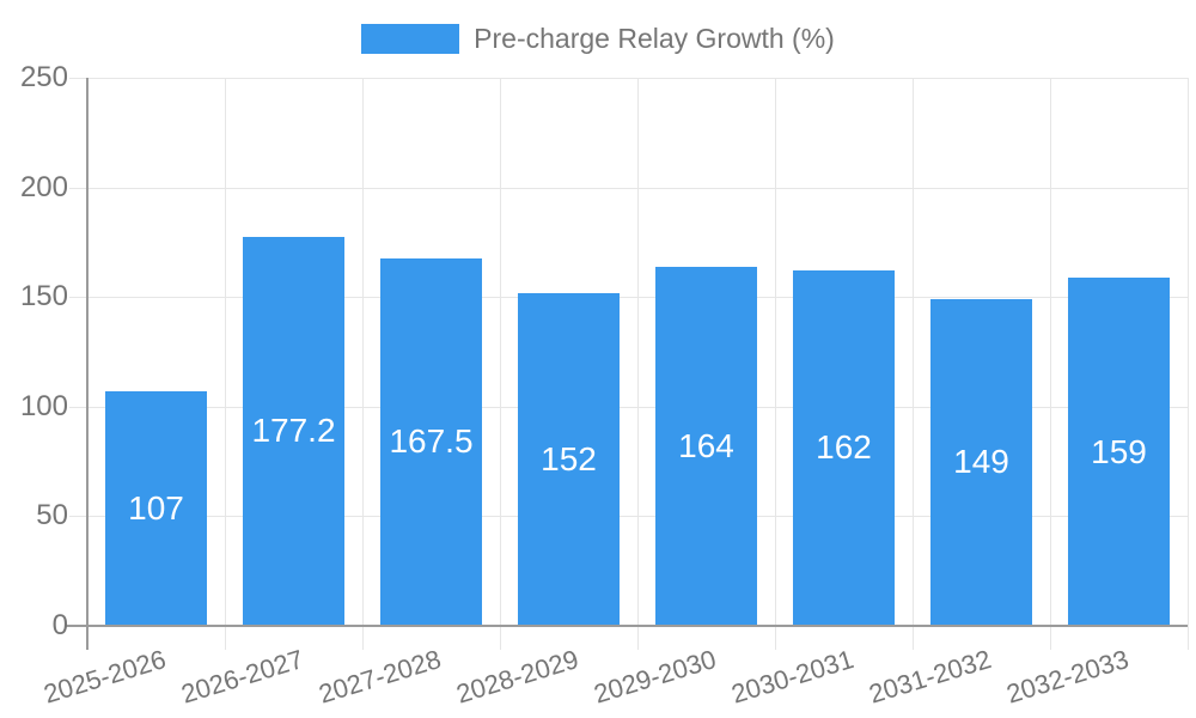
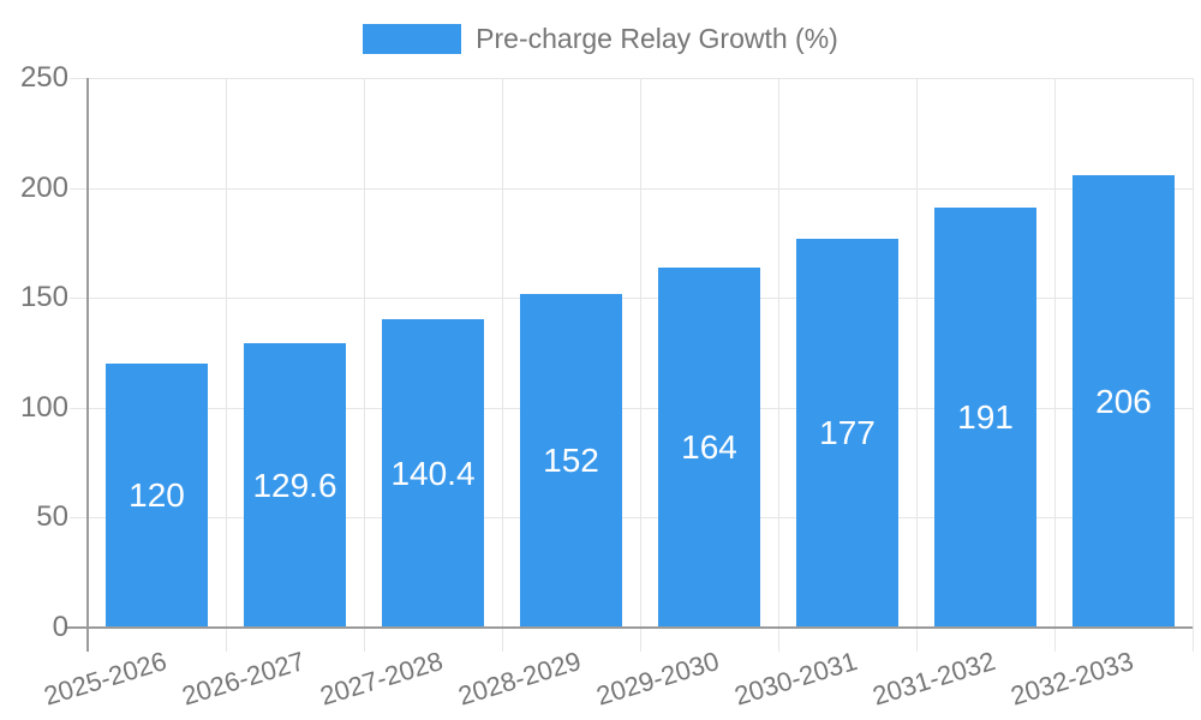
2025-2026: 107 -> 120
2026-2027: 177.2 -> 129.6
2027-2028: 167.5 -> 140.4
2030-2031: 162 -> 177
2031-2032: 149 -> 191
2032-2033: 159 -> 206
